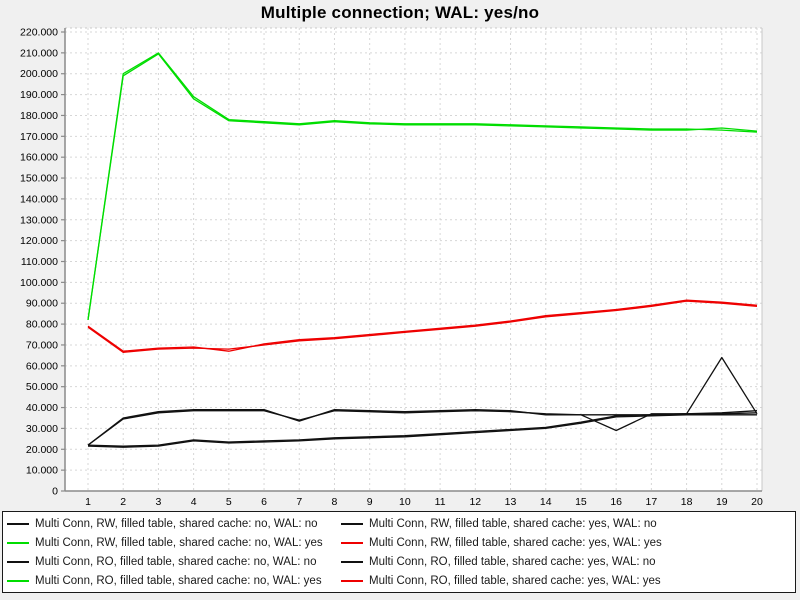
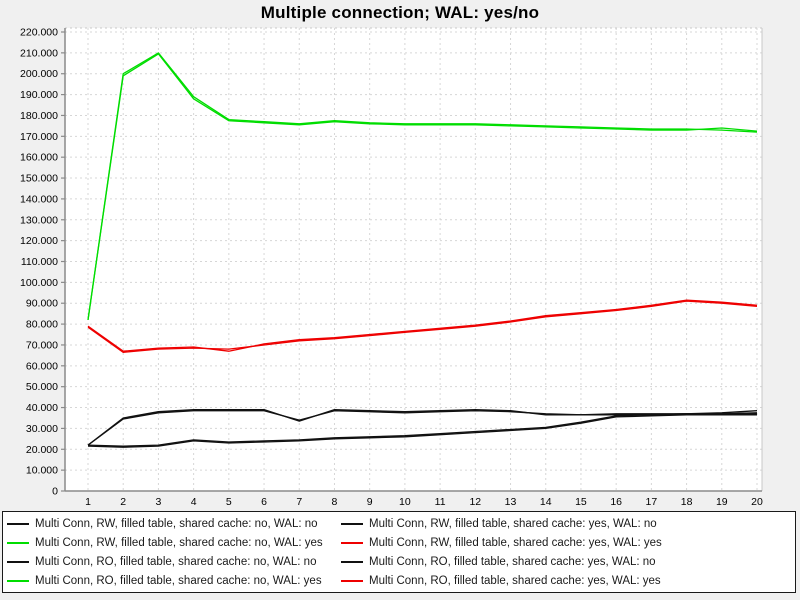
Multi Conn, RW, filled table, shared cache: no, WAL: no/16: 29000 -> 37000
Multi Conn, RW, filled table, shared cache: yes, WAL: no/19: 64000 -> 37000
